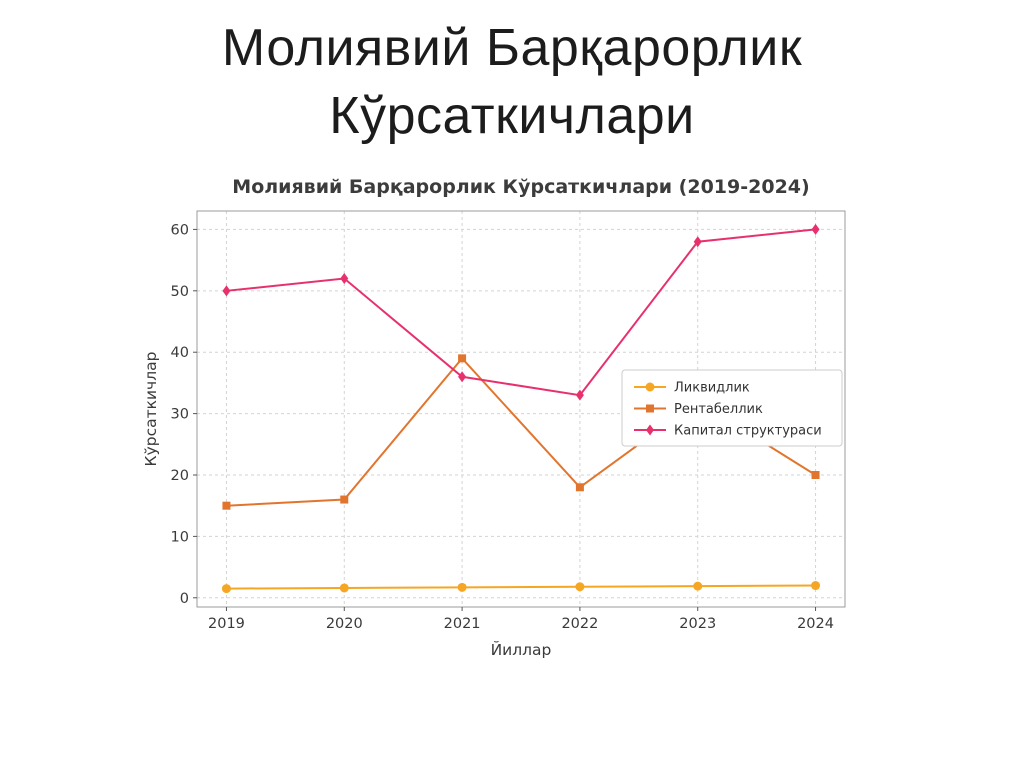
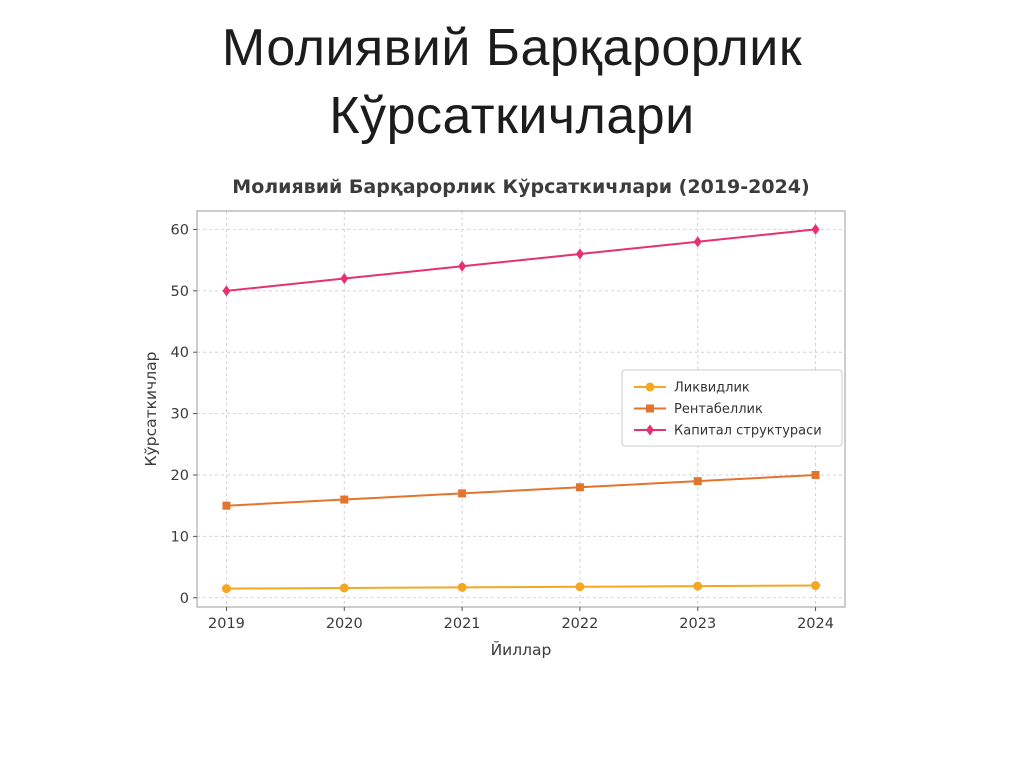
Рентабеллик/2021: 39 -> 17
Капитал структураси/2021: 36 -> 54
Капитал структураси/2022: 33 -> 56
Рентабеллик/2023: 32 -> 19
